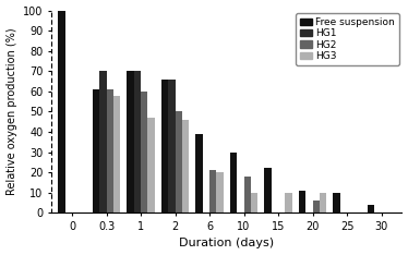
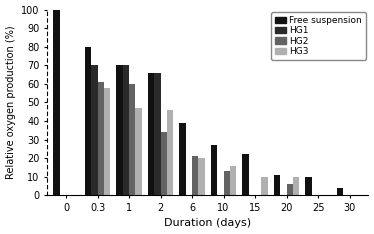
Free suspension/0.3: 61 -> 80
HG2/2: 50 -> 34
Free suspension/10: 30 -> 27
HG2/10: 18 -> 13
HG3/10: 10 -> 16
